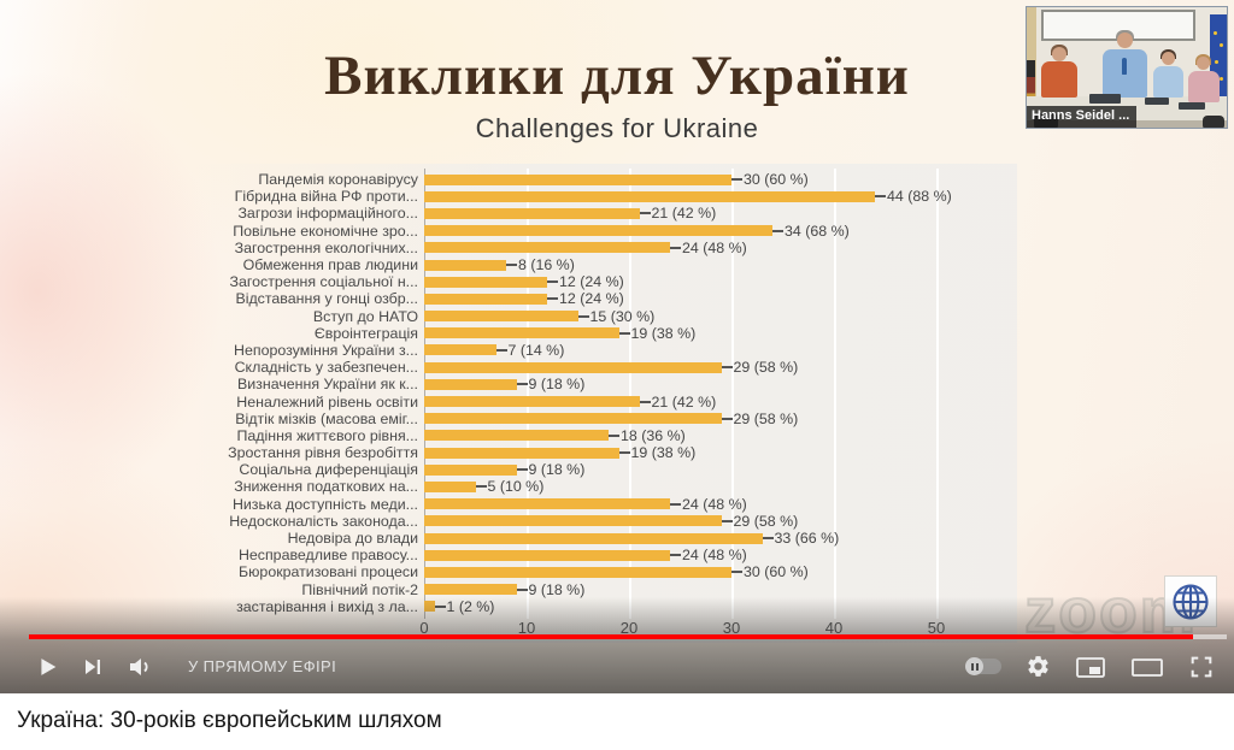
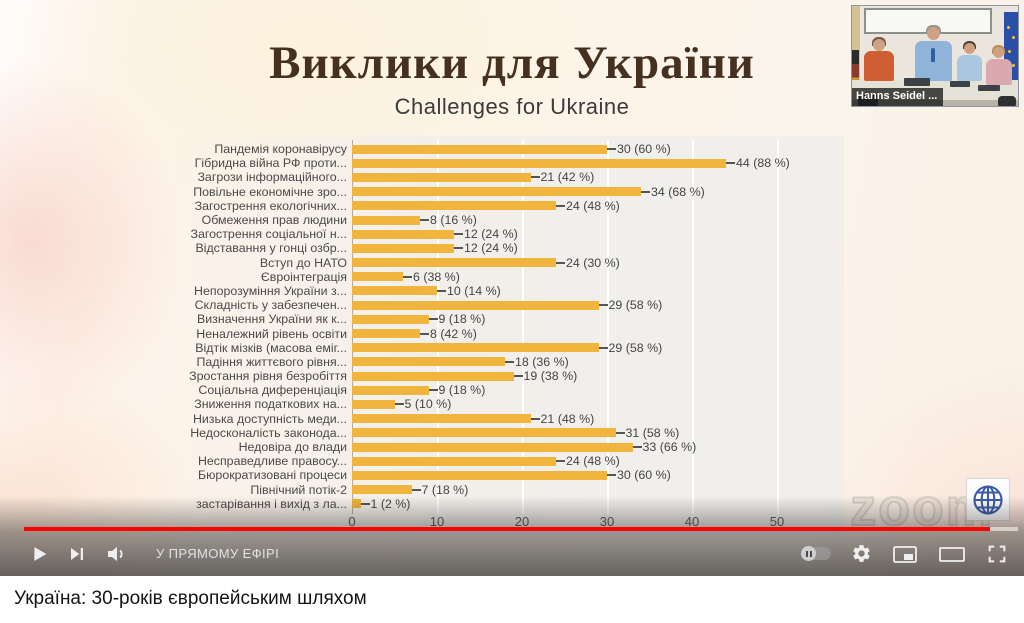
Вступ до НАТО: 15 -> 24
Євроінтеграція: 19 -> 6
Непорозуміння України з...: 7 -> 10
Неналежний рівень освіти: 21 -> 8
Низька доступність меди...: 24 -> 21
Недосконалість законода...: 29 -> 31
Північний потік-2: 9 -> 7
